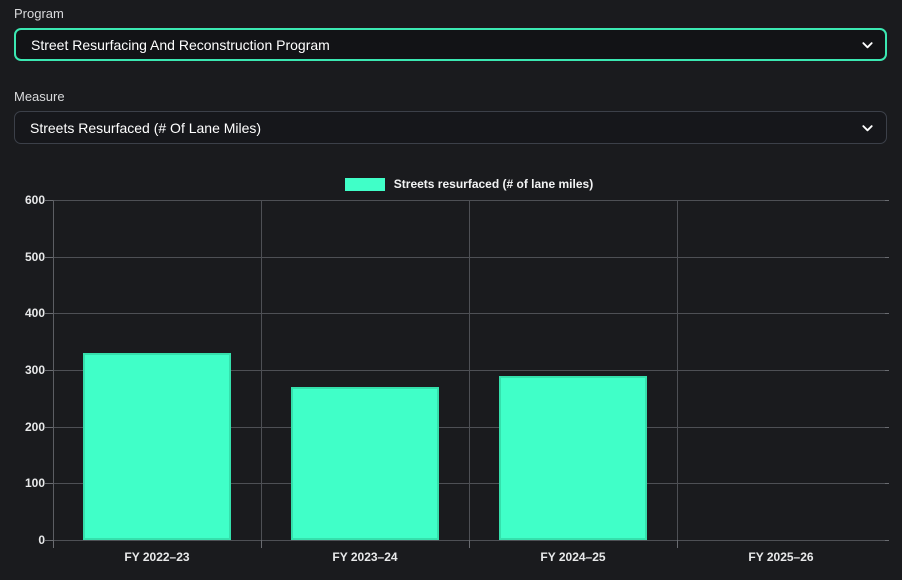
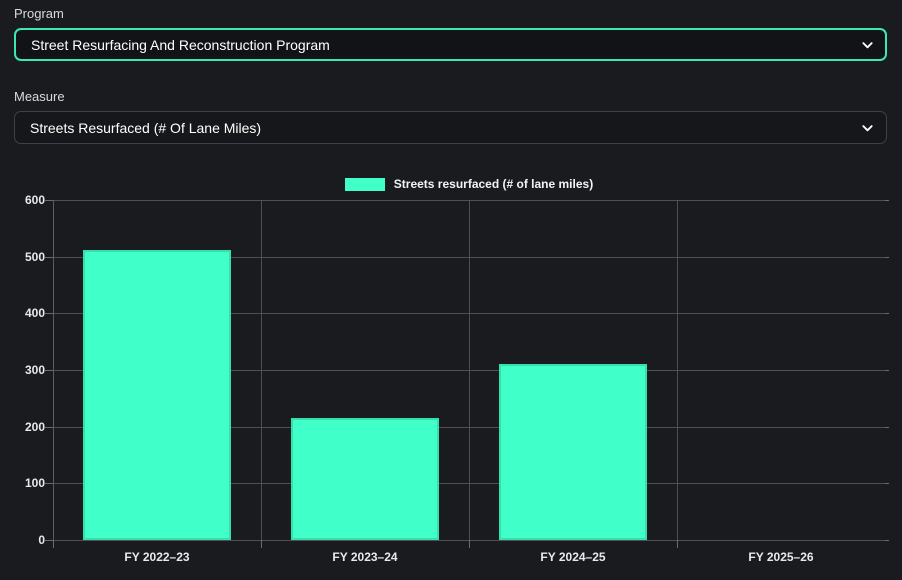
FY 2022–23: 330 -> 510
FY 2023–24: 270 -> 220
FY 2024–25: 290 -> 310
